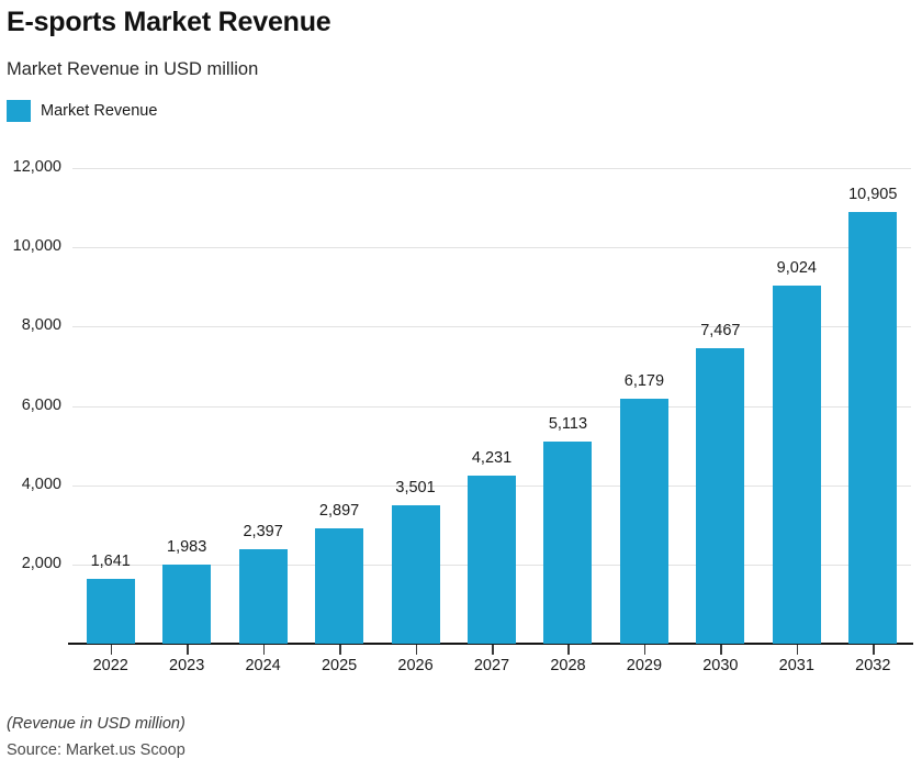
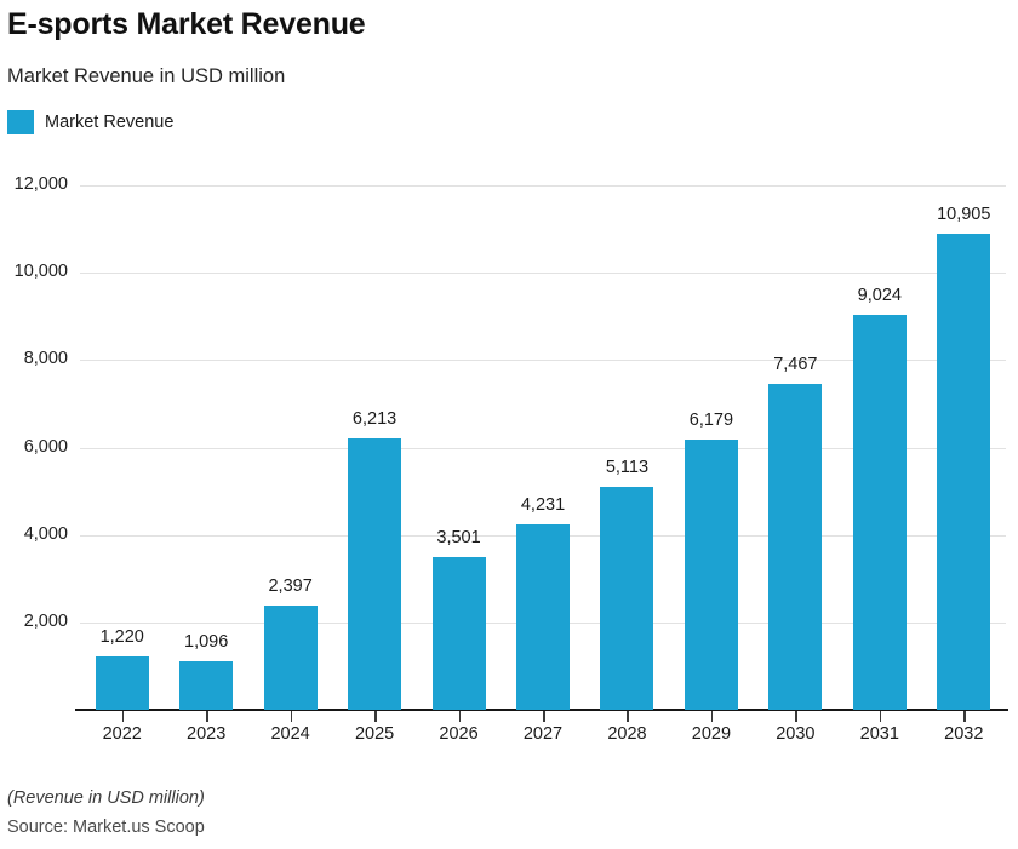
2022: 1,641 -> 1,220
2023: 1,983 -> 1,096
2025: 2,897 -> 6,213
